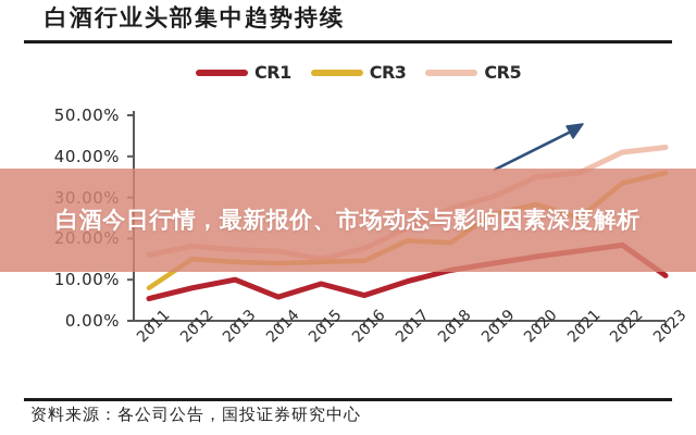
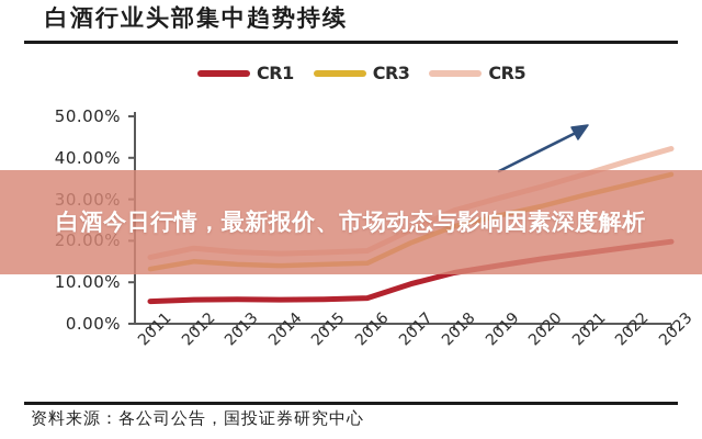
CR3/2011: 8% -> 13%
CR1/2012: 8% -> 6%
CR1/2013: 10% -> 6%
CR1/2015: 9% -> 6%
CR5/2015: 15% -> 17%
CR3/2018: 19% -> 24%
CR5/2020: 35% -> 33%
CR3/2021: 25% -> 31%
CR5/2022: 41% -> 39%
CR1/2023: 11% -> 20%
